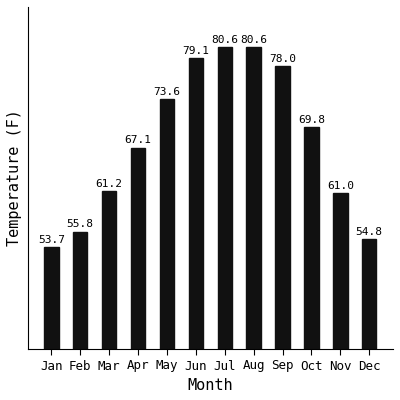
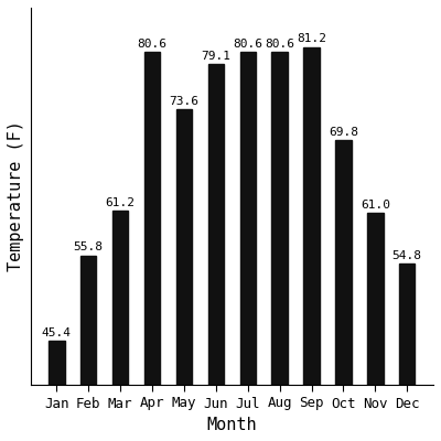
Jan: 53.7 -> 45.4
Apr: 67.1 -> 80.6
Sep: 78.0 -> 81.2
